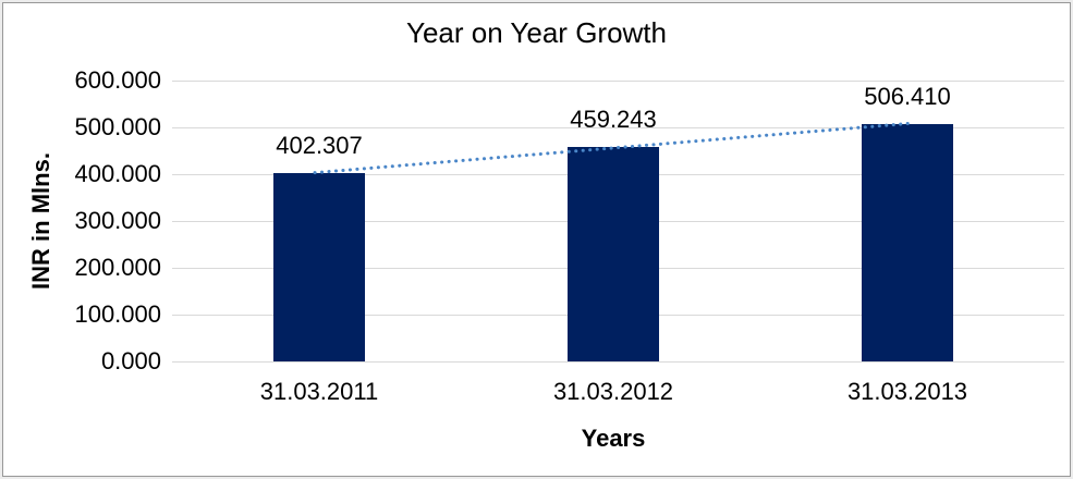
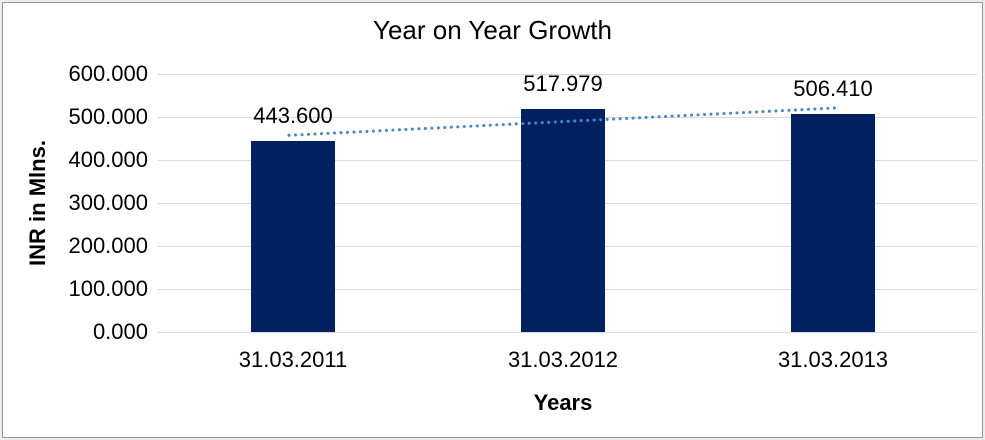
31.03.2011: 402.307 -> 443.600
31.03.2012: 459.243 -> 517.979
